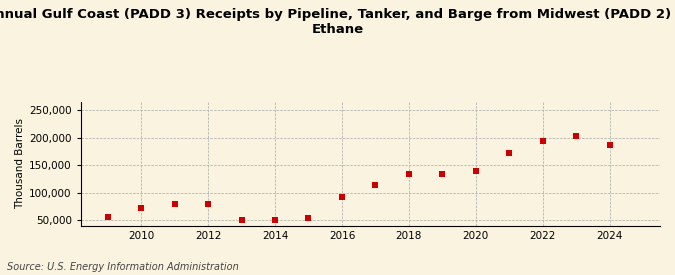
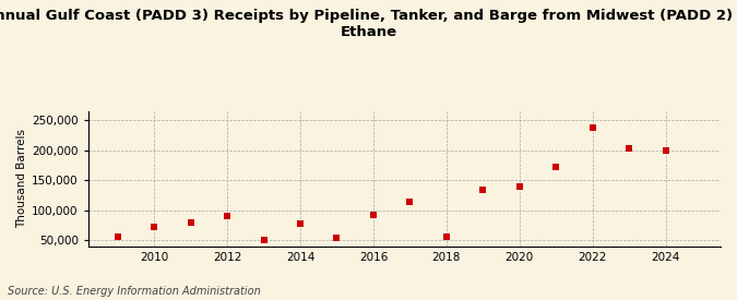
2012: 80,000 -> 90,000
2014: 51,000 -> 78,000
2018: 135,000 -> 56,000
2022: 194,000 -> 238,000
2024: 187,000 -> 200,000
